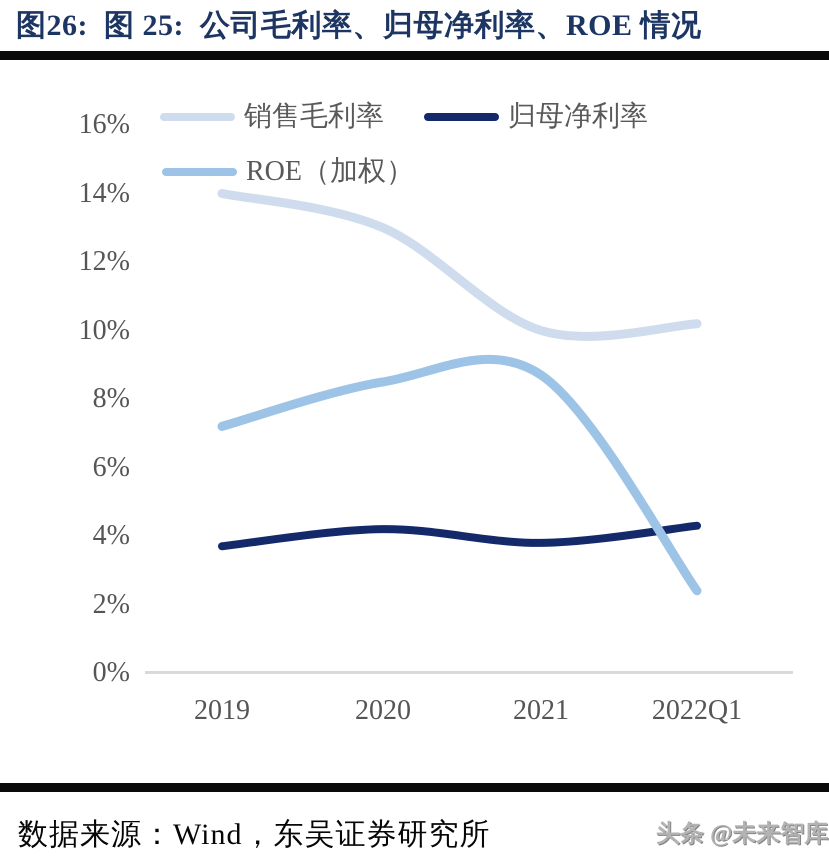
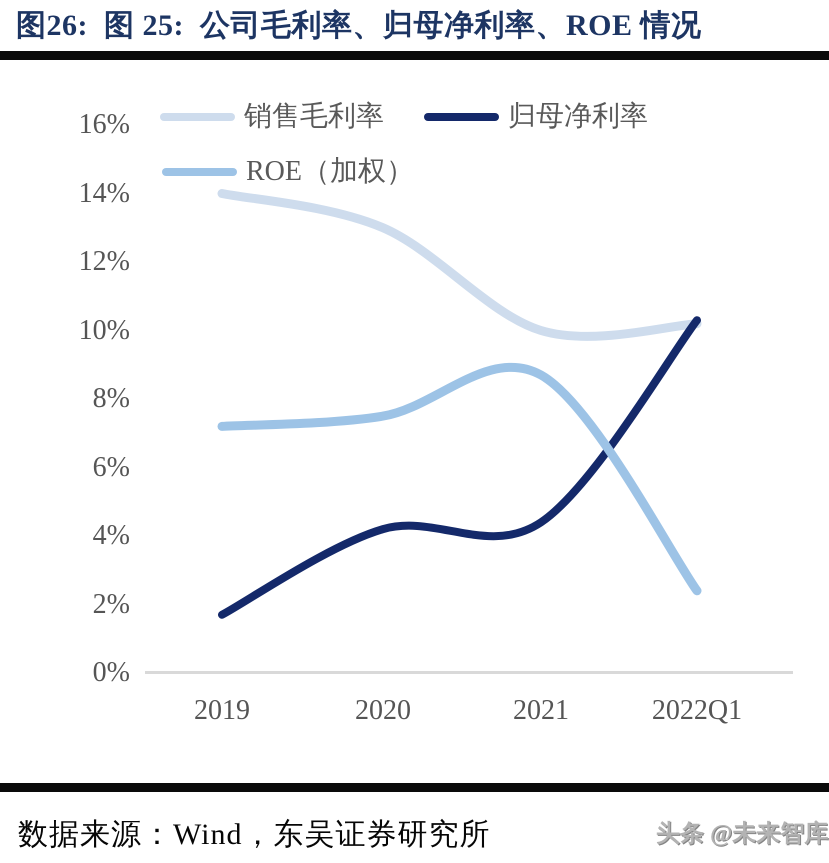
归母净利率/2019: 3.7% -> 1.7%
ROE（加权）/2020: 8.5% -> 7.5%
归母净利率/2021: 3.8% -> 4.4%
归母净利率/2022Q1: 4.3% -> 10.3%
